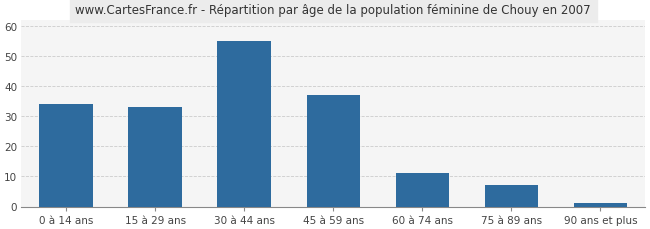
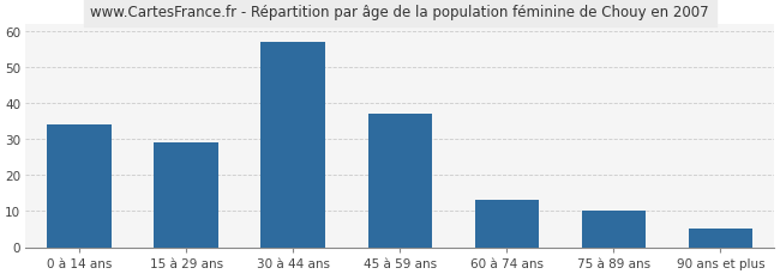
15 à 29 ans: 33 -> 29
30 à 44 ans: 55 -> 57
60 à 74 ans: 11 -> 13
75 à 89 ans: 7 -> 10
90 ans et plus: 1 -> 5
